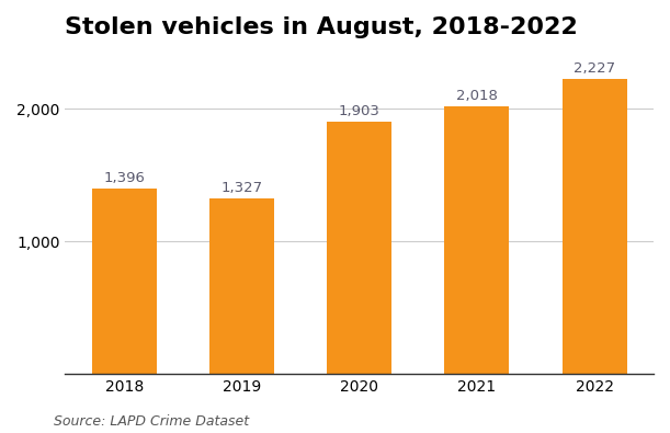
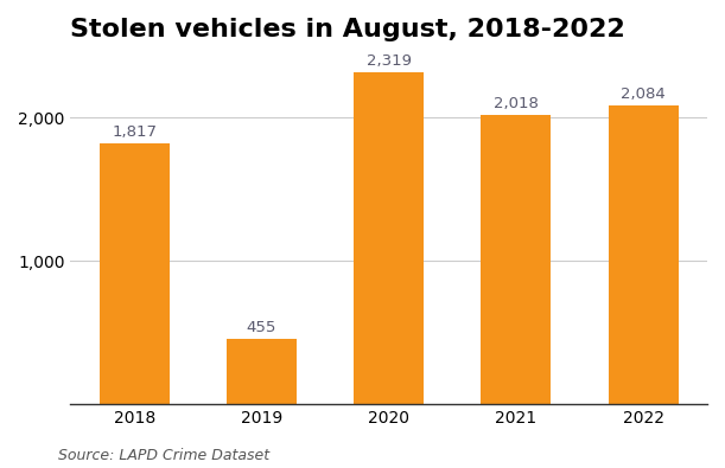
2018: 1,396 -> 1,817
2019: 1,327 -> 455
2020: 1,903 -> 2,319
2022: 2,227 -> 2,084
